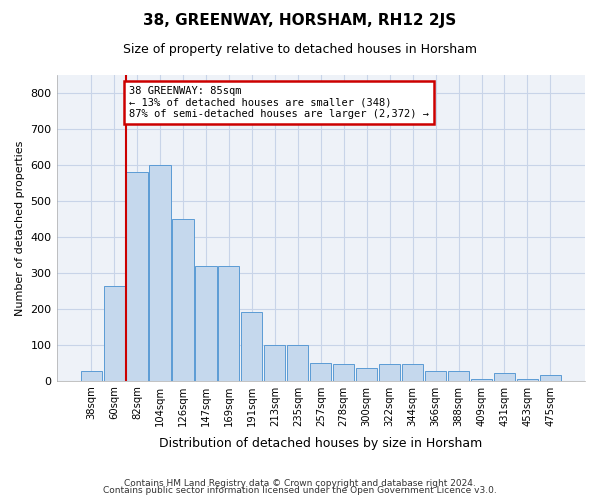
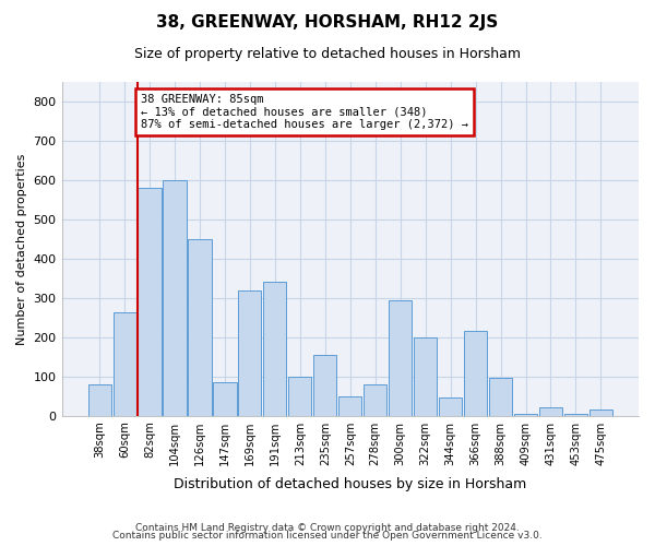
38sqm: 27 -> 80
147sqm: 320 -> 85
191sqm: 190 -> 340
235sqm: 100 -> 155
278sqm: 45 -> 80
300sqm: 35 -> 295
322sqm: 45 -> 200
366sqm: 28 -> 215
388sqm: 28 -> 95
